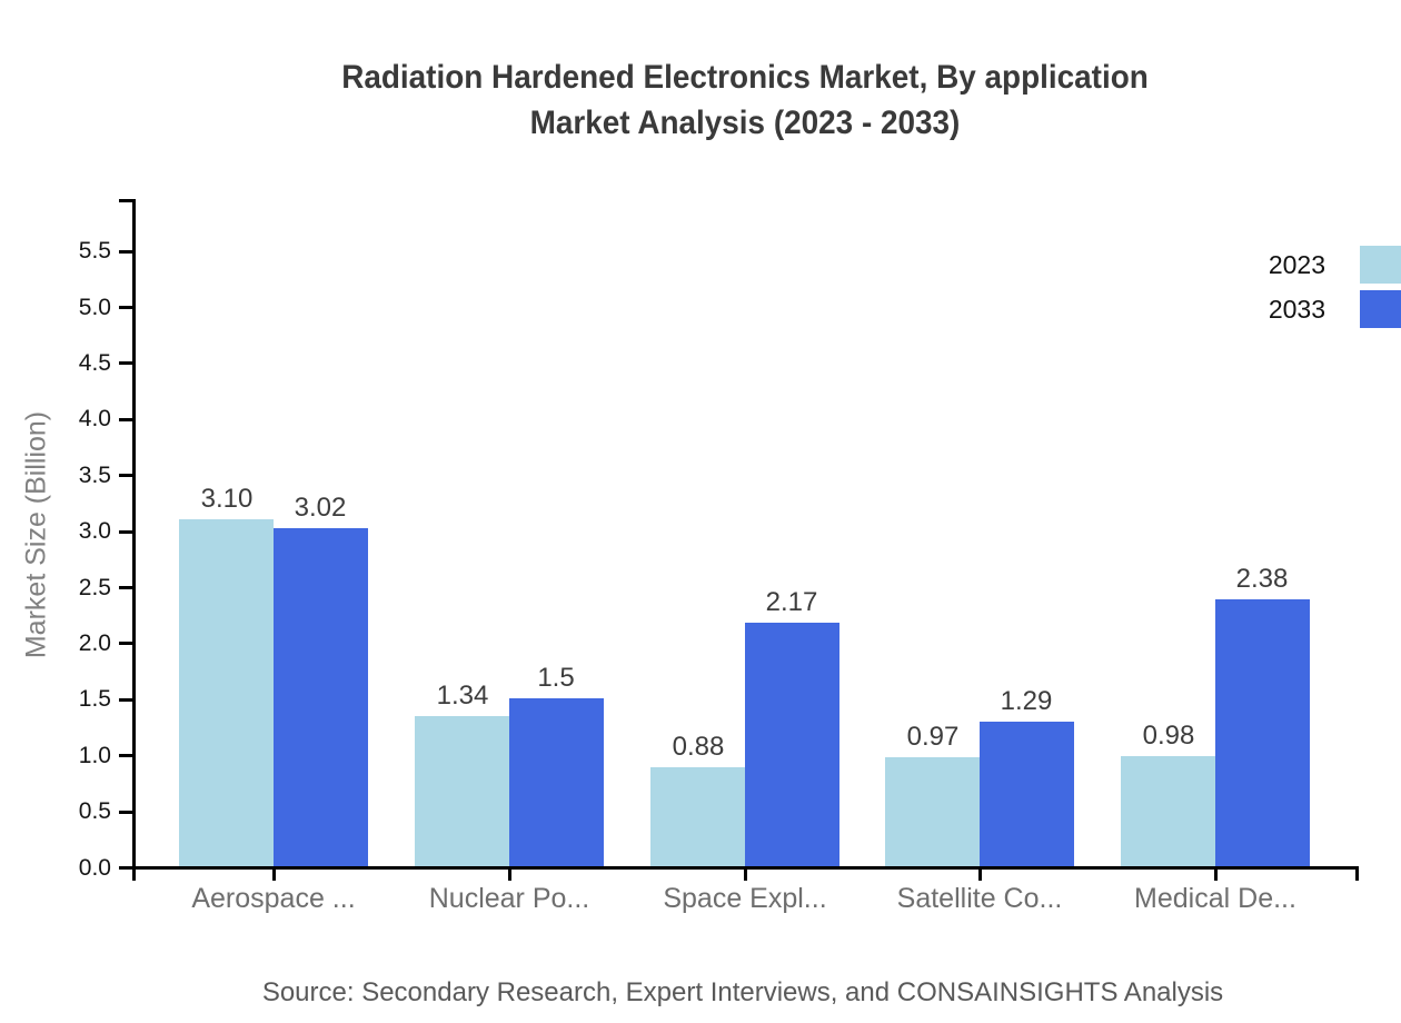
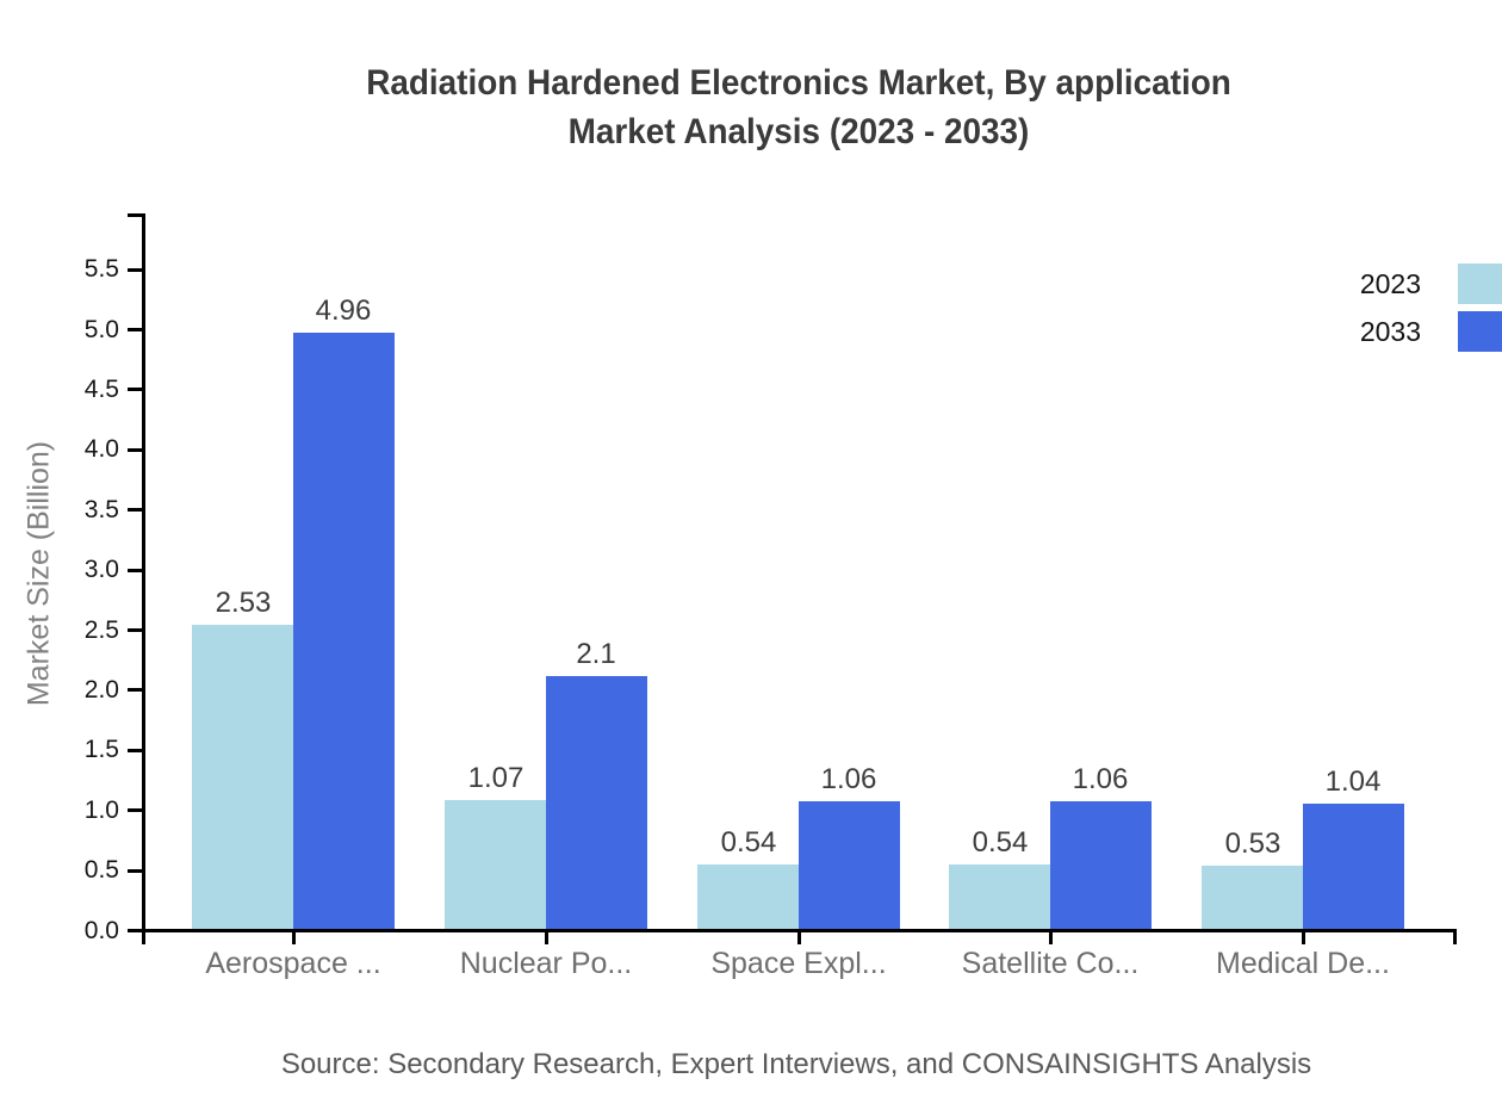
2023/Aerospace ...: 3.10 -> 2.53
2033/Aerospace ...: 3.02 -> 4.96
2023/Nuclear Po...: 1.34 -> 1.07
2033/Nuclear Po...: 1.5 -> 2.1
2023/Space Expl...: 0.88 -> 0.54
2033/Space Expl...: 2.17 -> 1.06
2023/Satellite Co...: 0.97 -> 0.54
2033/Satellite Co...: 1.29 -> 1.06
2023/Medical De...: 0.98 -> 0.53
2033/Medical De...: 2.38 -> 1.04
